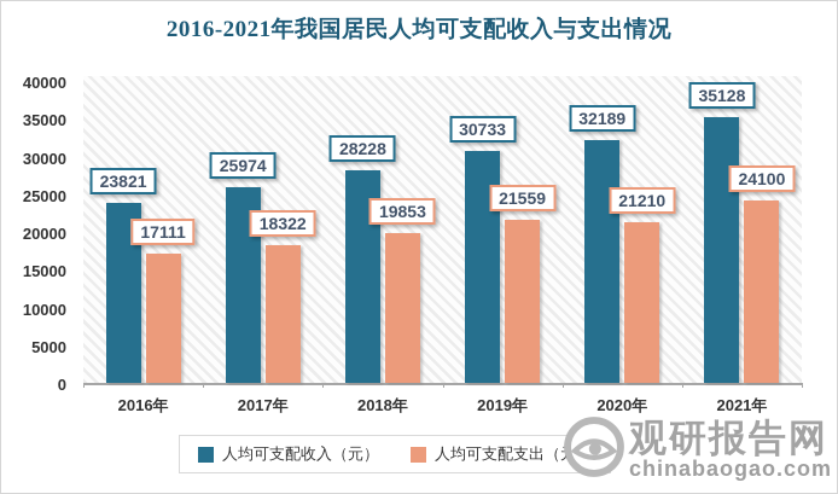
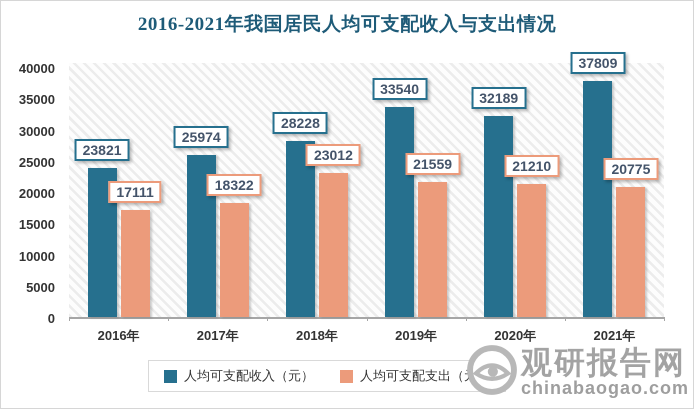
人均可支配支出（元）/2018年: 19853 -> 23012
人均可支配收入（元）/2019年: 30733 -> 33540
人均可支配收入（元）/2021年: 35128 -> 37809
人均可支配支出（元）/2021年: 24100 -> 20775
